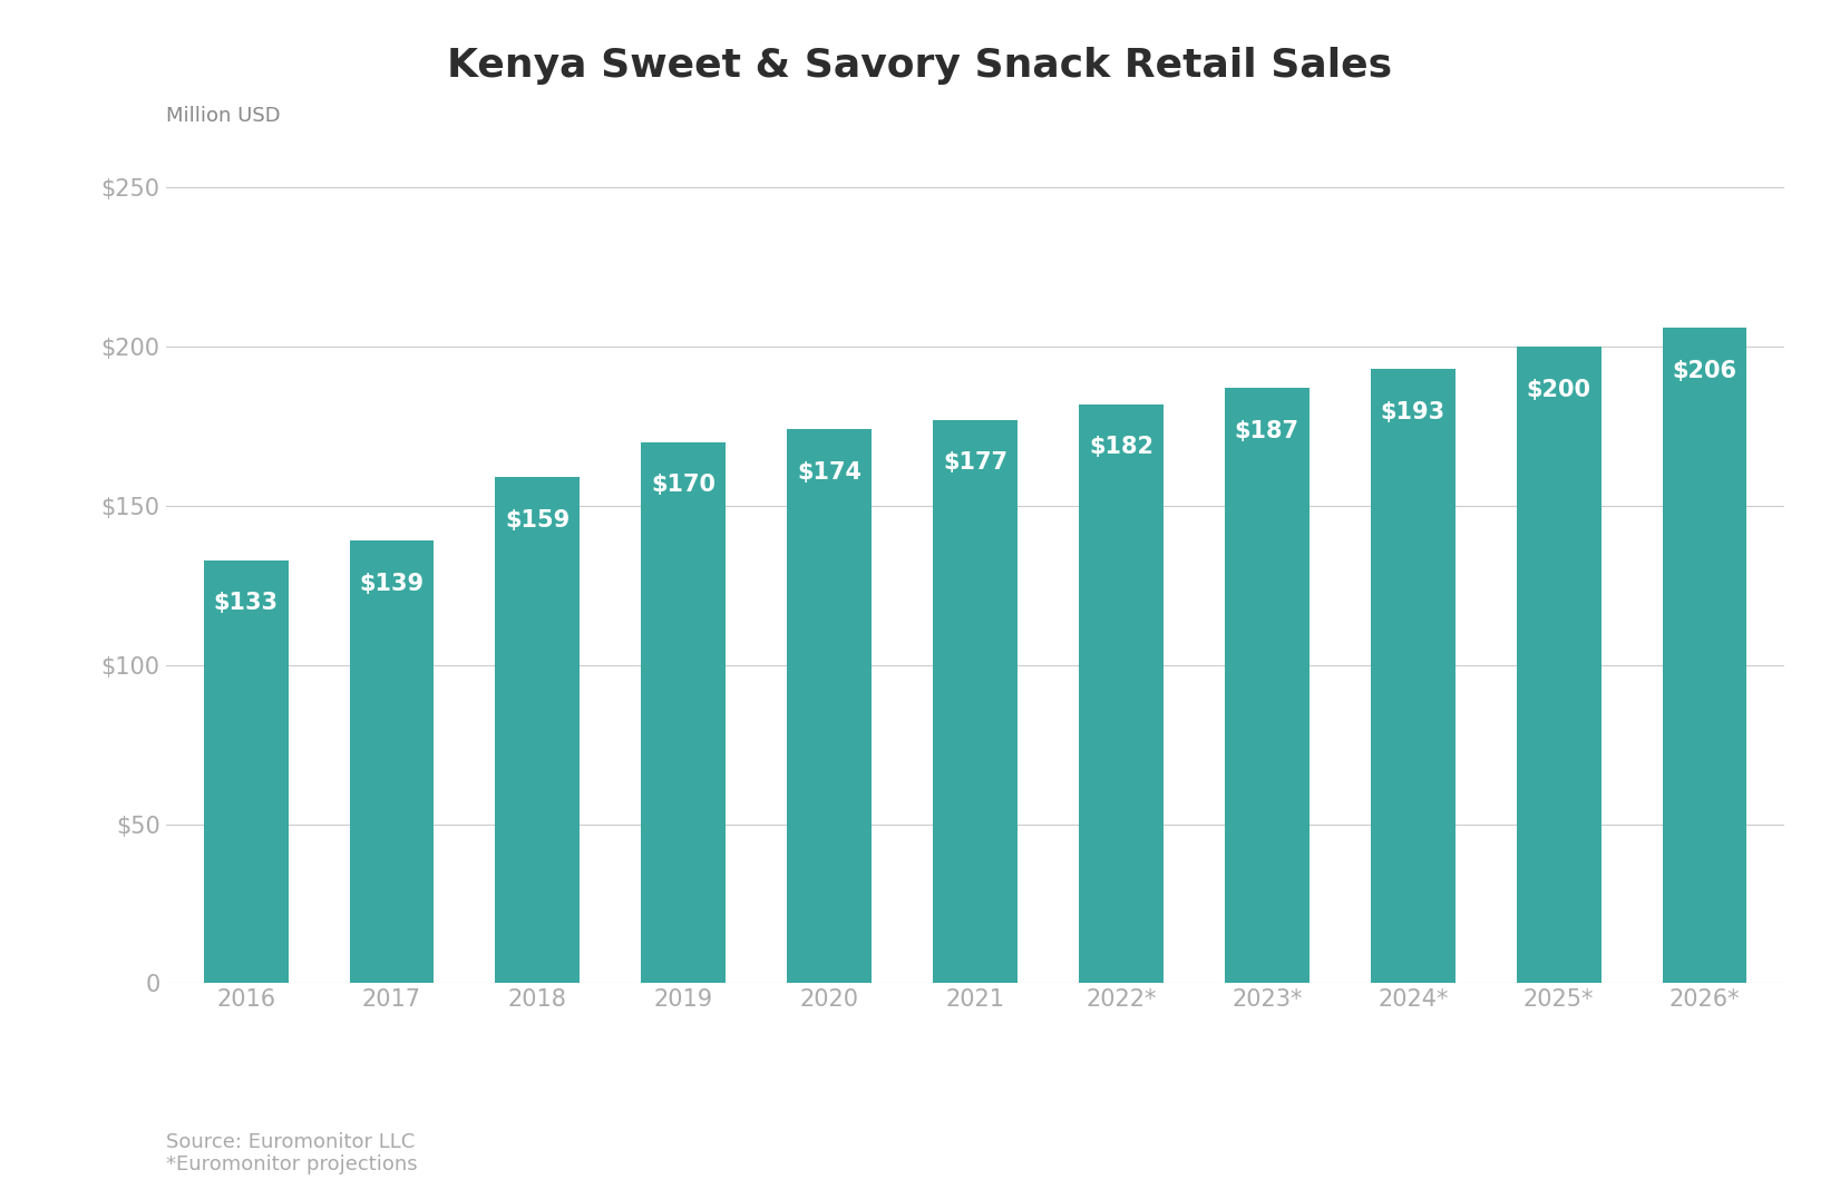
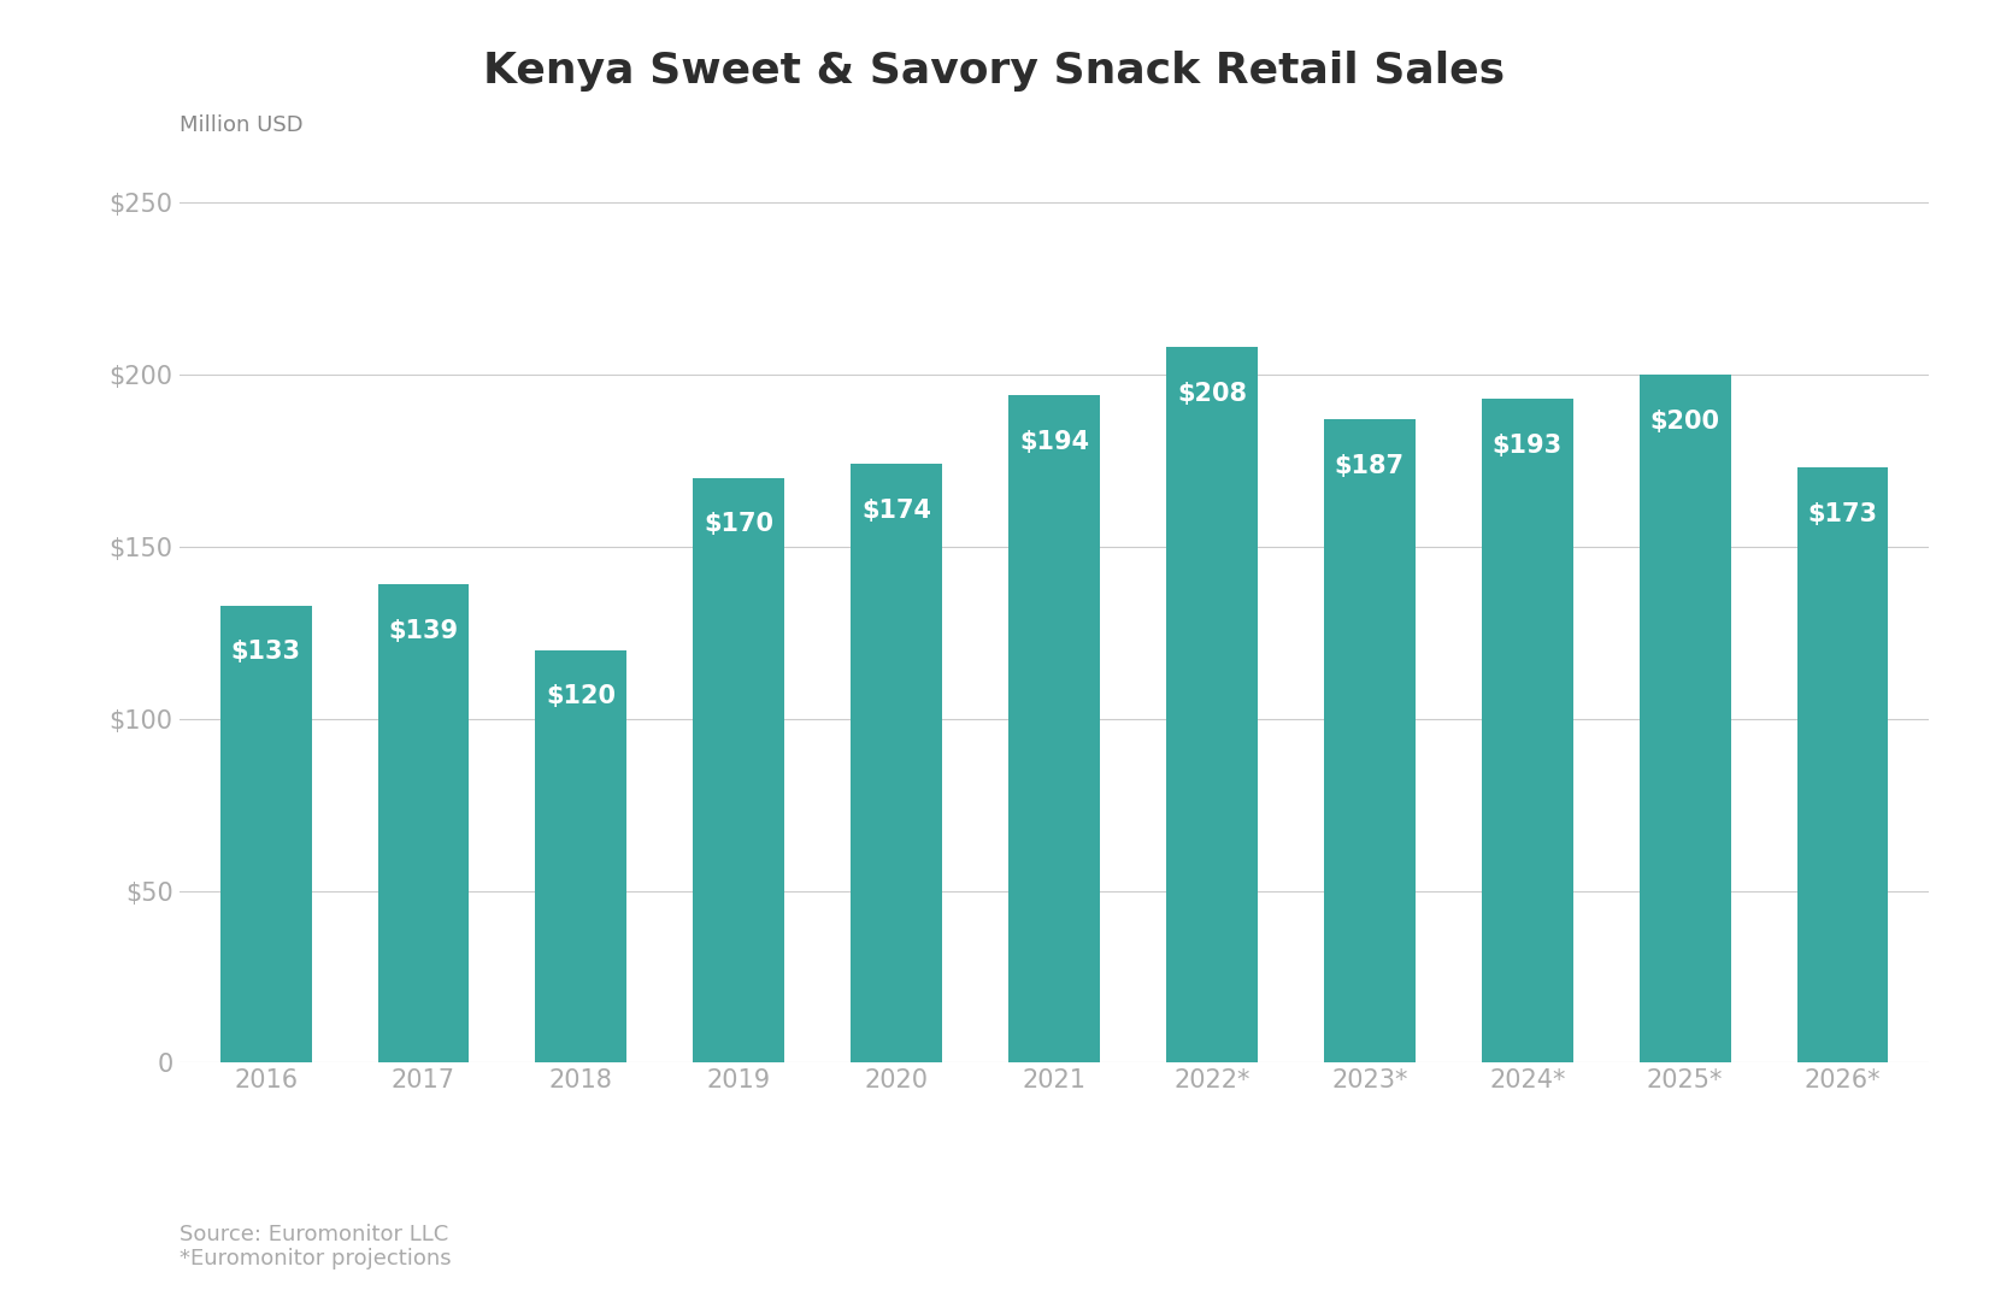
2018: $159 -> $120
2021: $177 -> $194
2022*: $182 -> $208
2026*: $206 -> $173
